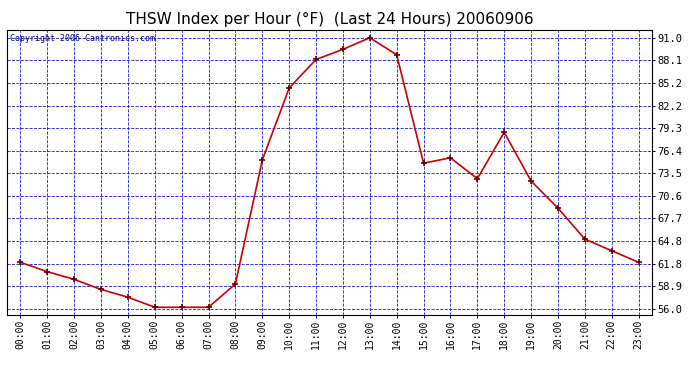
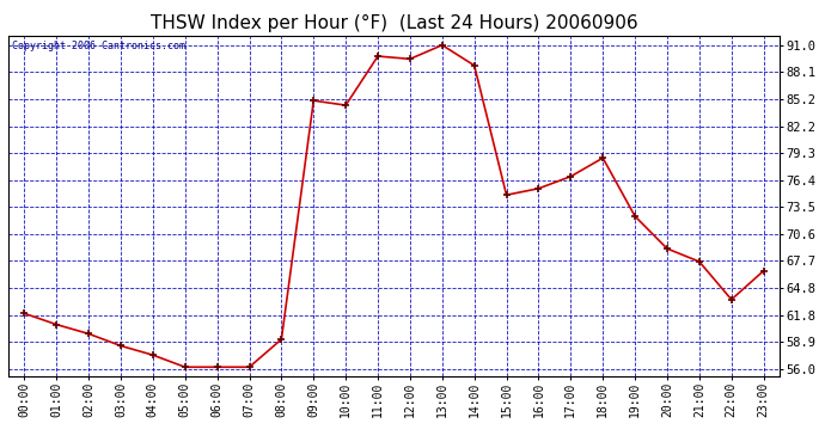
09:00: 75.2 -> 85.0
11:00: 88.2 -> 89.8
17:00: 72.8 -> 76.8
21:00: 65.0 -> 67.6
23:00: 62.0 -> 66.6
